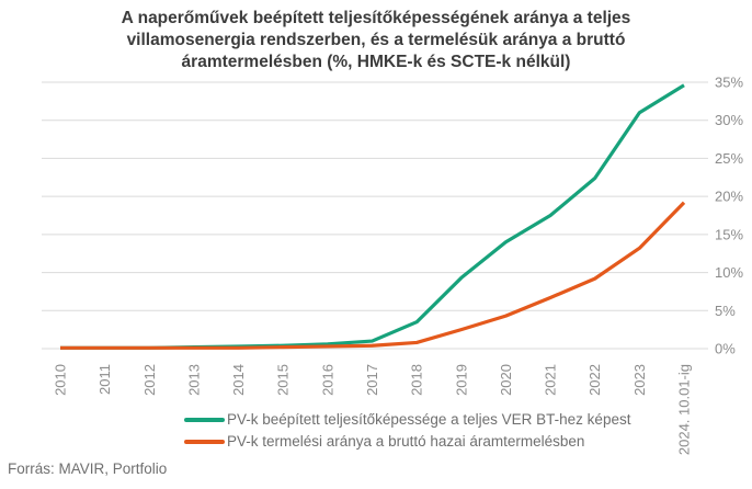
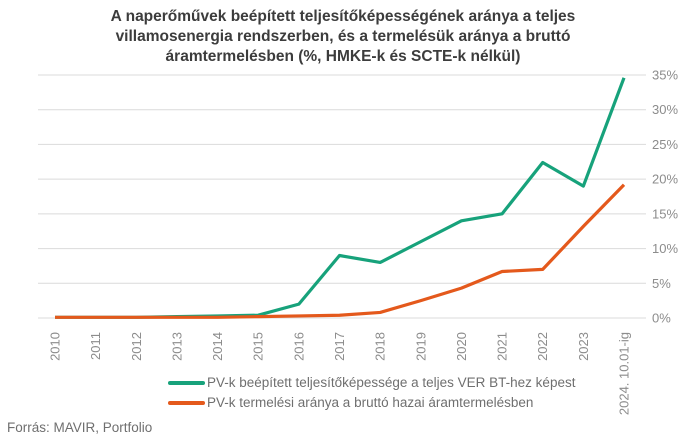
PV-k beépített teljesítőképessége a teljes VER BT-hez képest/2016: 1% -> 2%
PV-k beépített teljesítőképessége a teljes VER BT-hez képest/2017: 1% -> 9%
PV-k beépített teljesítőképessége a teljes VER BT-hez képest/2018: 4% -> 8%
PV-k beépített teljesítőképessége a teljes VER BT-hez képest/2019: 9% -> 11%
PV-k beépített teljesítőképessége a teljes VER BT-hez képest/2021: 18% -> 15%
PV-k termelési aránya a bruttó hazai áramtermelésben/2022: 9% -> 7%
PV-k beépített teljesítőképessége a teljes VER BT-hez képest/2023: 31% -> 19%
